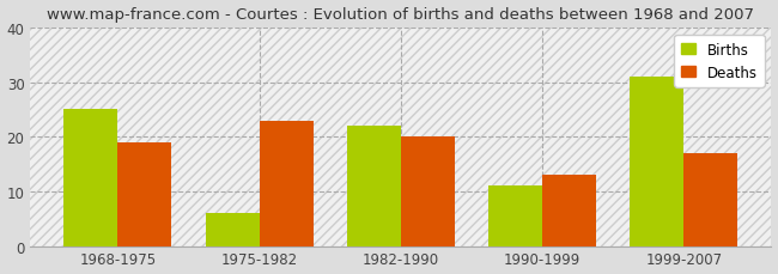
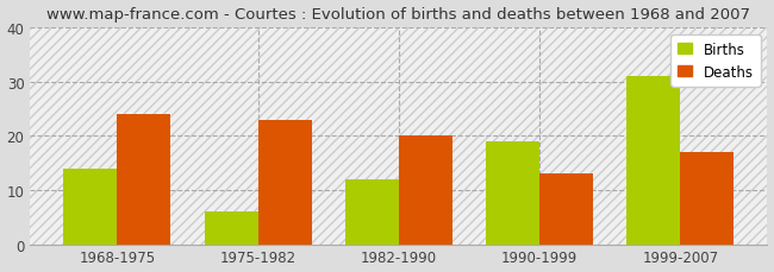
Births/1968-1975: 25 -> 14
Deaths/1968-1975: 19 -> 24
Births/1982-1990: 22 -> 12
Births/1990-1999: 11 -> 19
